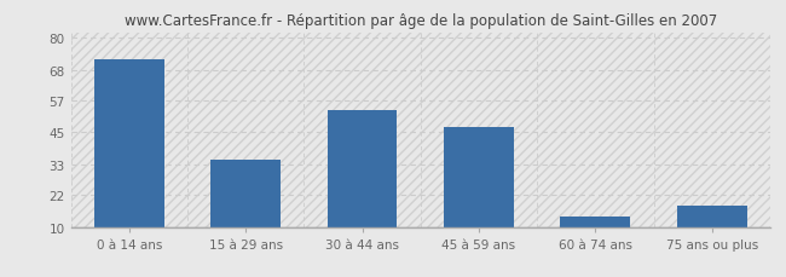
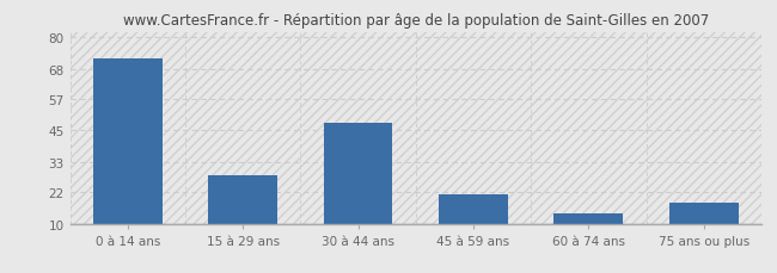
15 à 29 ans: 35 -> 28
30 à 44 ans: 53 -> 48
45 à 59 ans: 47 -> 21
